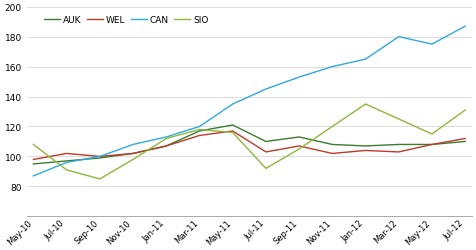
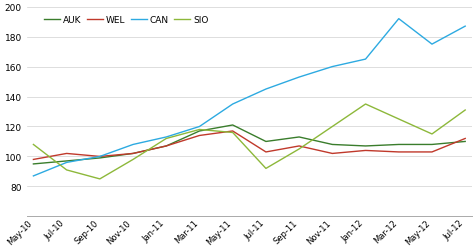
CAN/Mar-12: 180 -> 192
WEL/May-12: 108 -> 103
